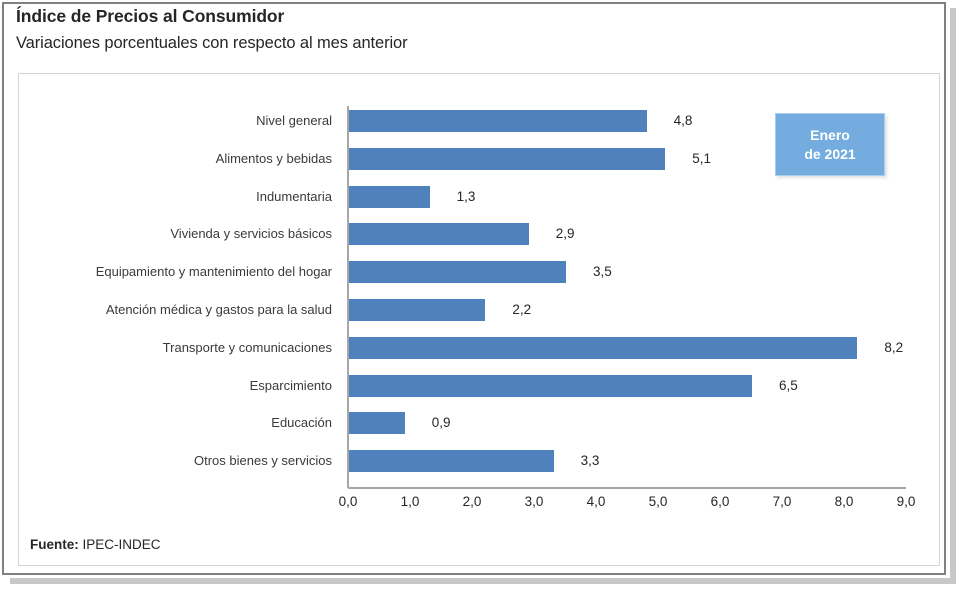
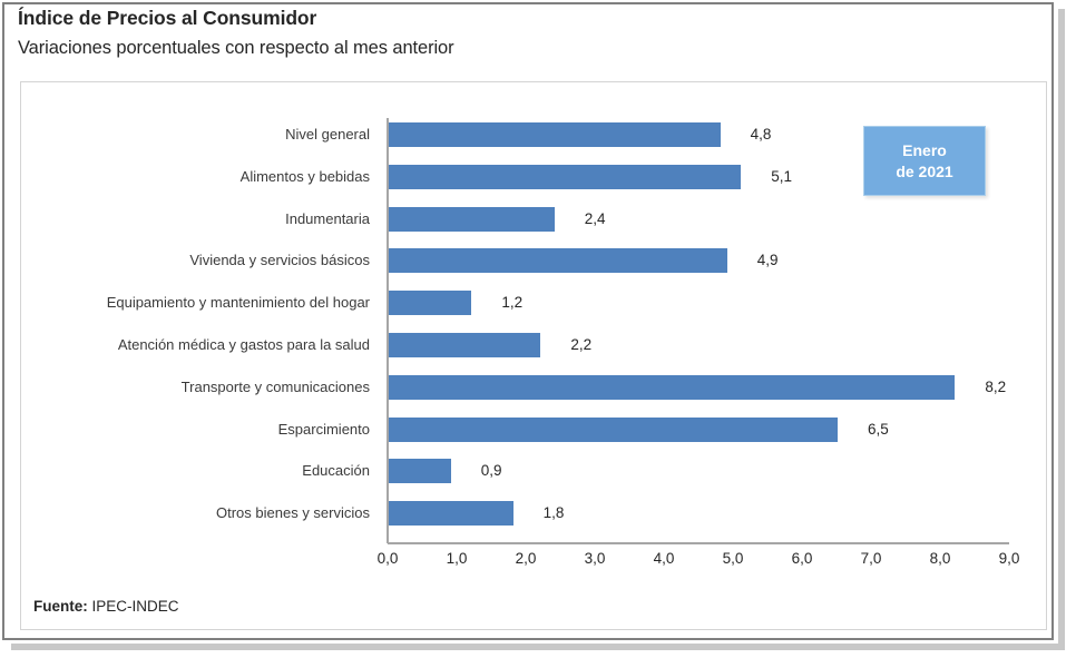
Indumentaria: 1,3 -> 2,4
Vivienda y servicios básicos: 2,9 -> 4,9
Equipamiento y mantenimiento del hogar: 3,5 -> 1,2
Otros bienes y servicios: 3,3 -> 1,8
